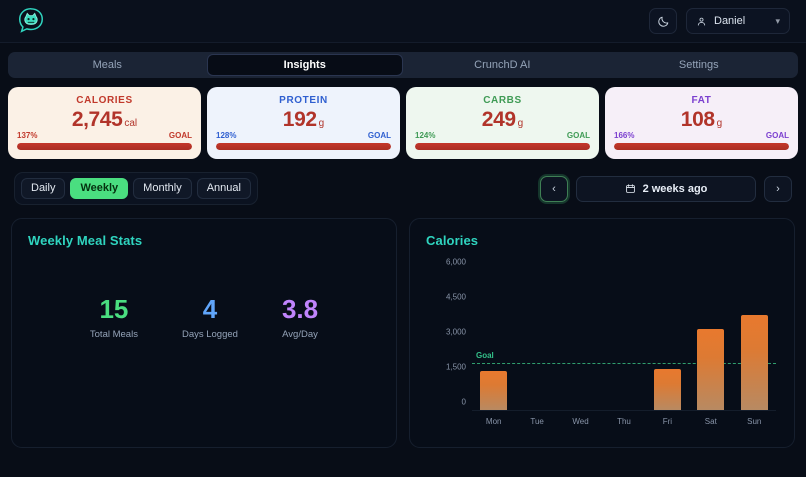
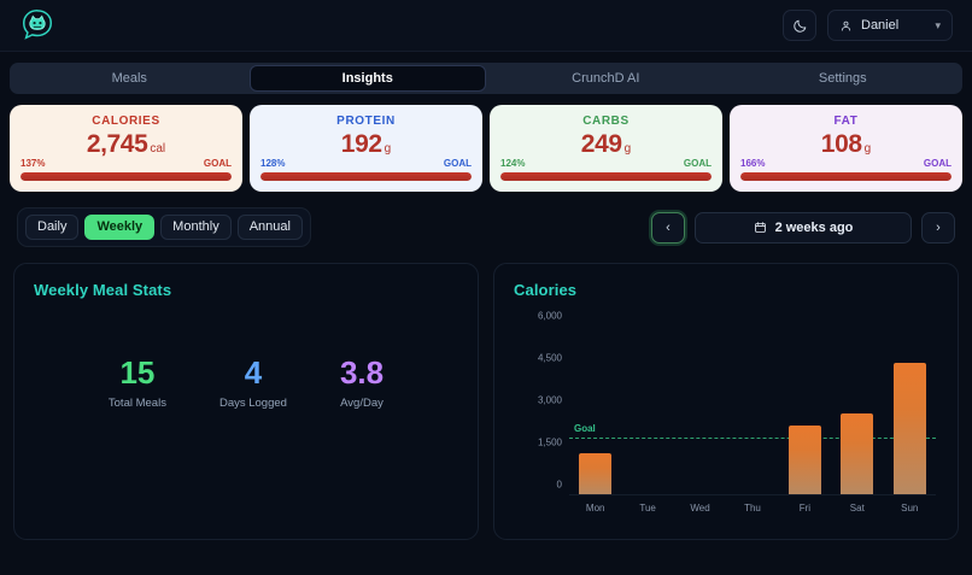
Mon: 1700 -> 1500
Fri: 1800 -> 2500
Sat: 3500 -> 2900
Sun: 4100 -> 4700
